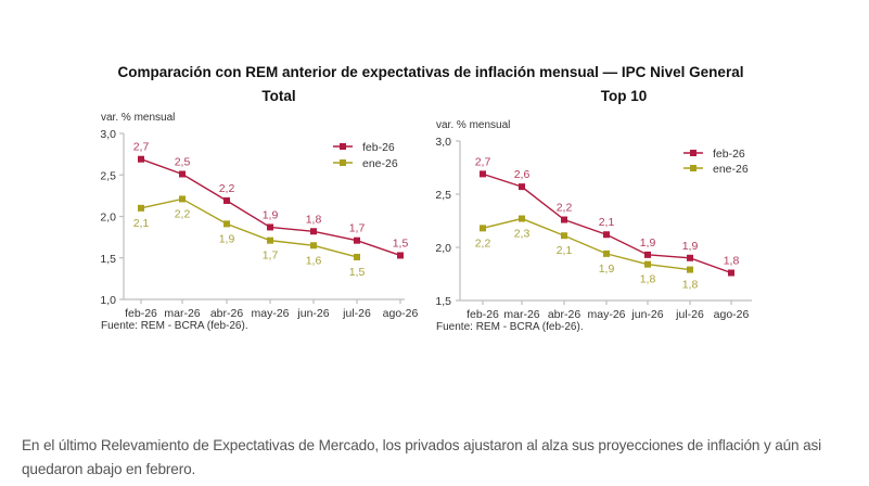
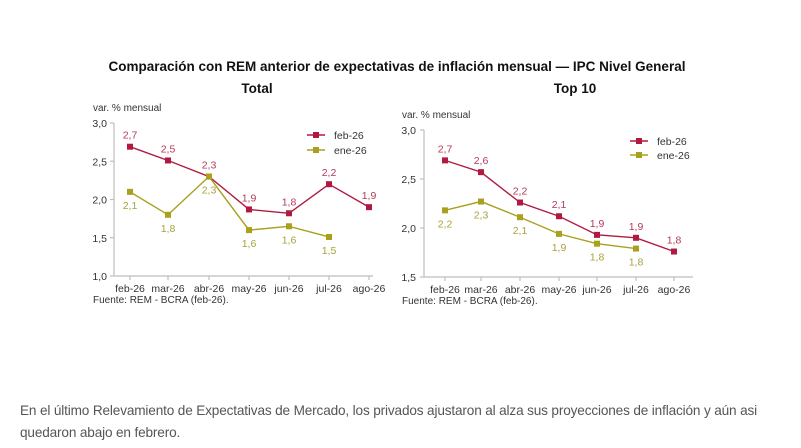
Total/ene-26/mar-26: 2,2 -> 1,8
Total/feb-26/abr-26: 2,2 -> 2,3
Total/ene-26/abr-26: 1,9 -> 2,3
Total/ene-26/may-26: 1,7 -> 1,6
Total/feb-26/jul-26: 1,7 -> 2,2
Total/feb-26/ago-26: 1,5 -> 1,9
